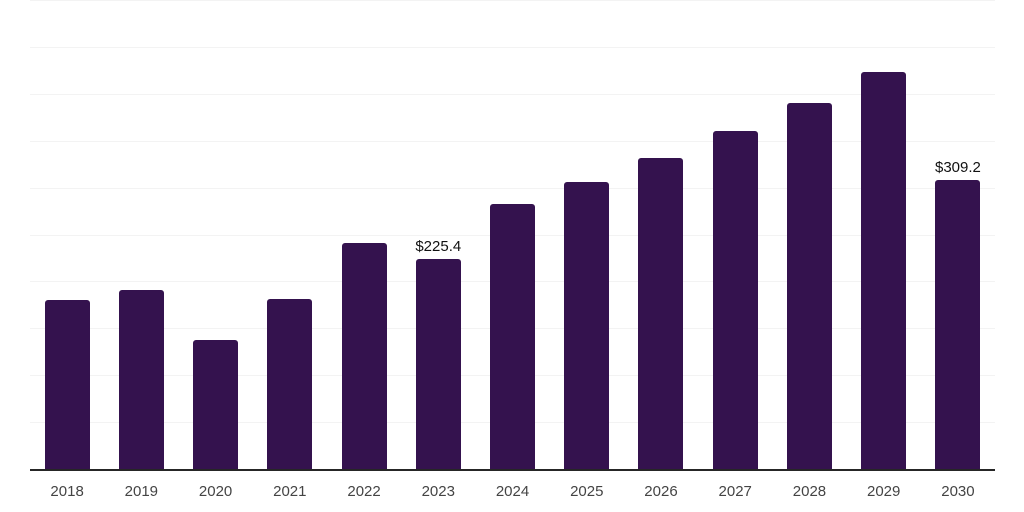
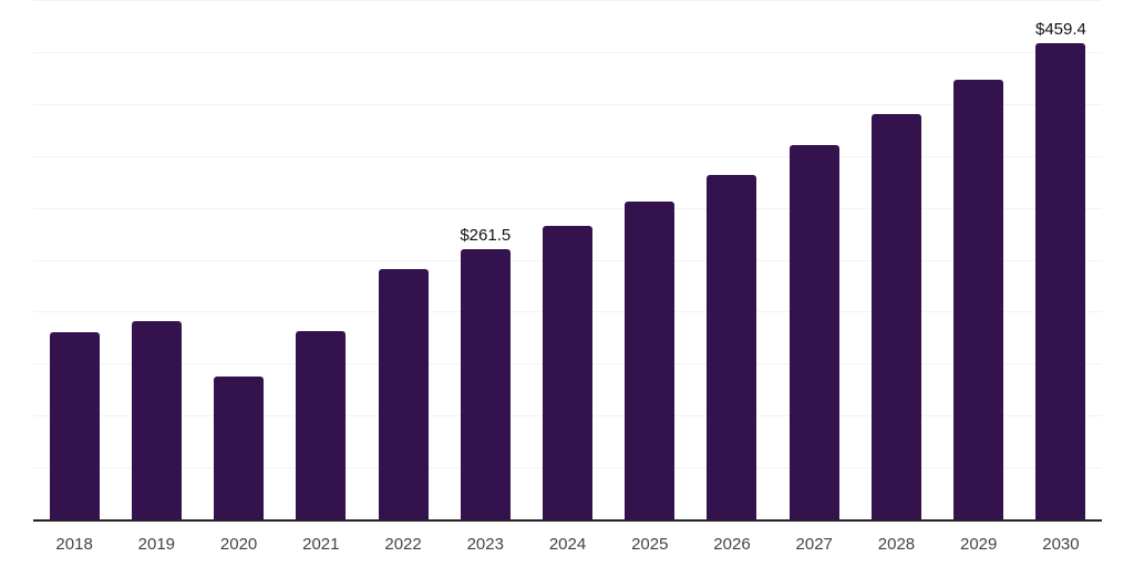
2023: $225.4 -> $261.5
2030: $309.2 -> $459.4
